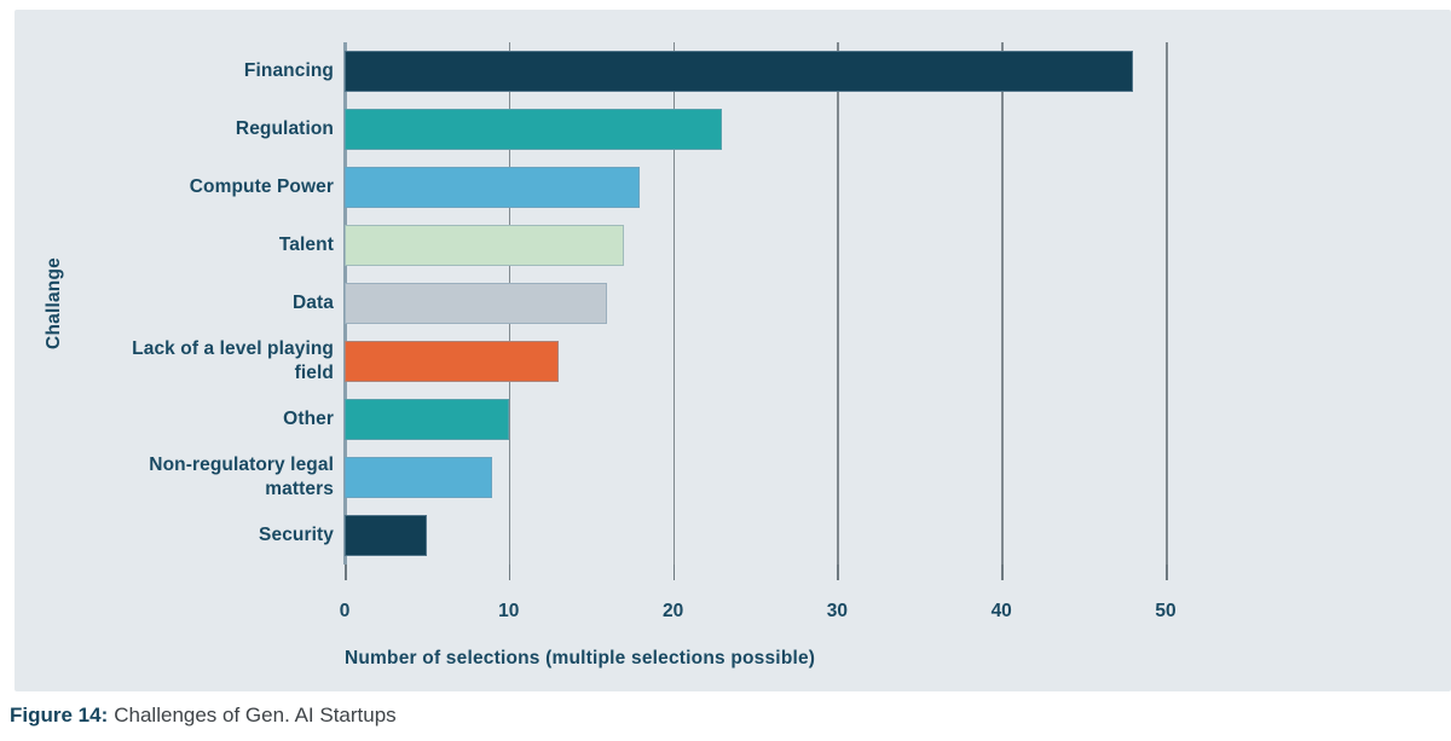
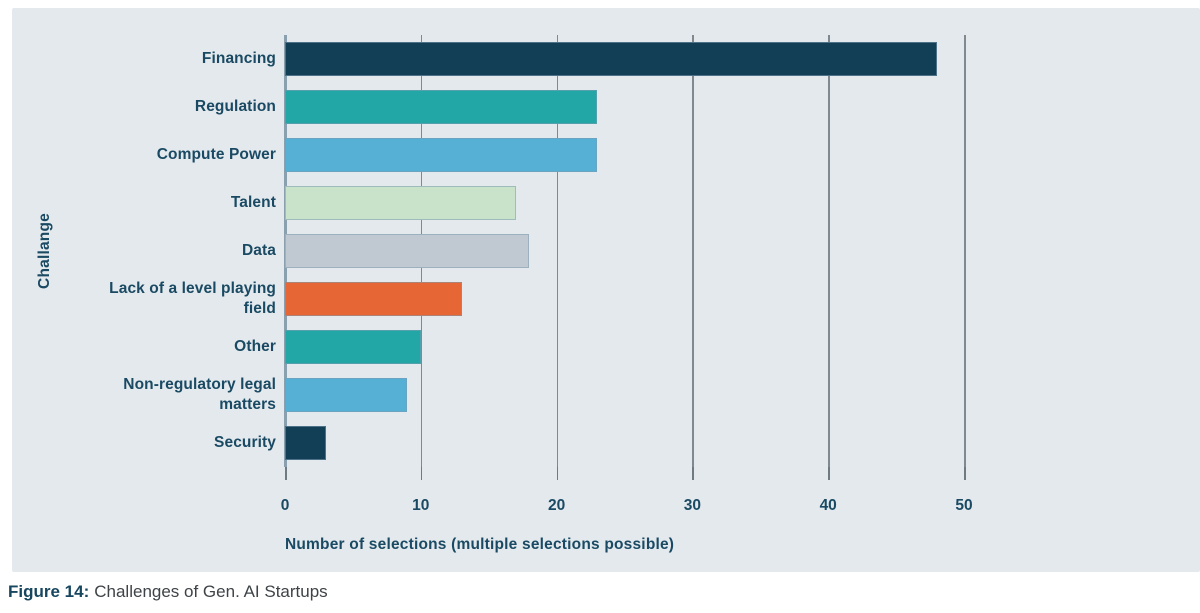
Compute Power: 18 -> 23
Data: 16 -> 18
Security: 5 -> 3
